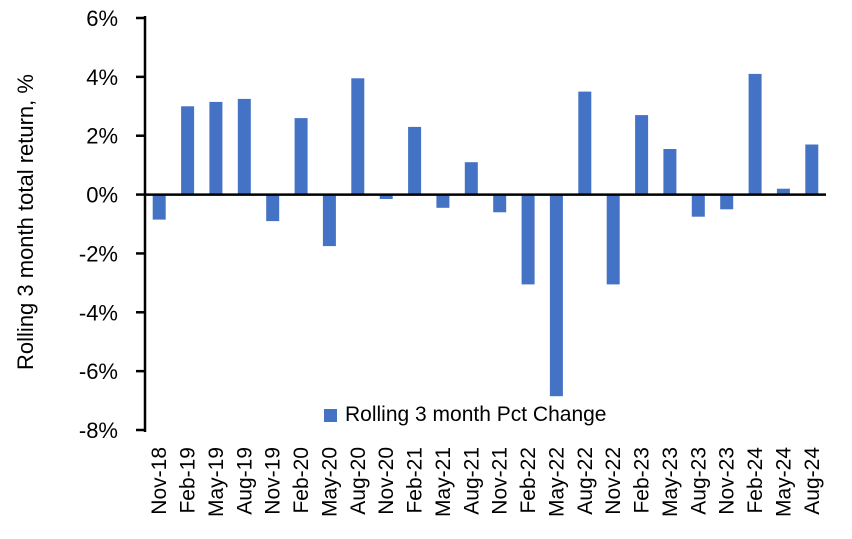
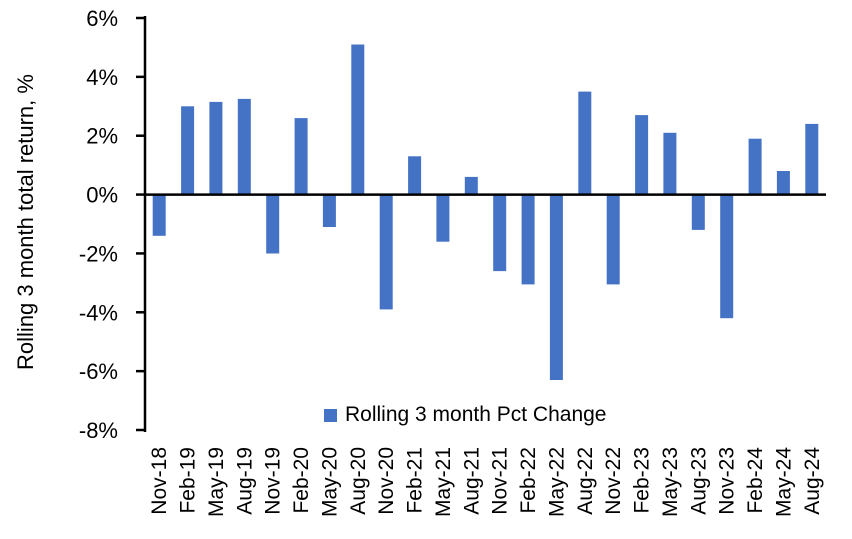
Nov-18: -0.8% -> -1.4%
Nov-19: -0.9% -> -2.0%
May-20: -1.8% -> -1.1%
Aug-20: 4.0% -> 5.1%
Nov-20: -0.1% -> -3.9%
Feb-21: 2.3% -> 1.3%
May-21: -0.5% -> -1.6%
Aug-21: 1.1% -> 0.6%
Nov-21: -0.6% -> -2.6%
May-22: -6.8% -> -6.3%
May-23: 1.6% -> 2.1%
Aug-23: -0.8% -> -1.2%
Nov-23: -0.5% -> -4.2%
Feb-24: 4.1% -> 1.9%
May-24: 0.2% -> 0.8%
Aug-24: 1.7% -> 2.4%
